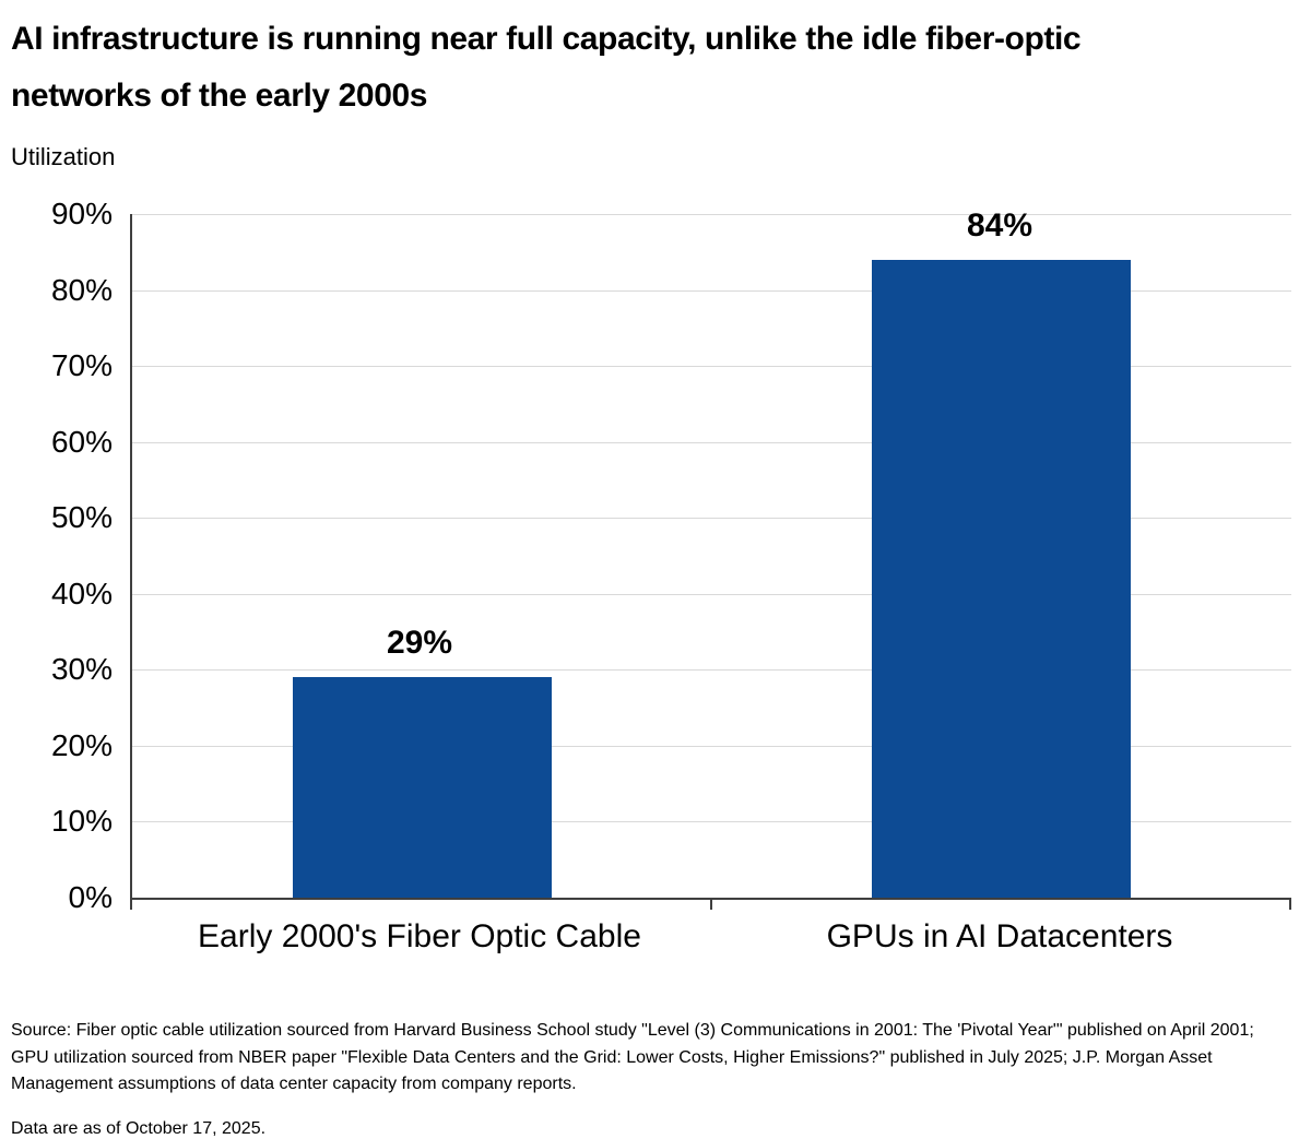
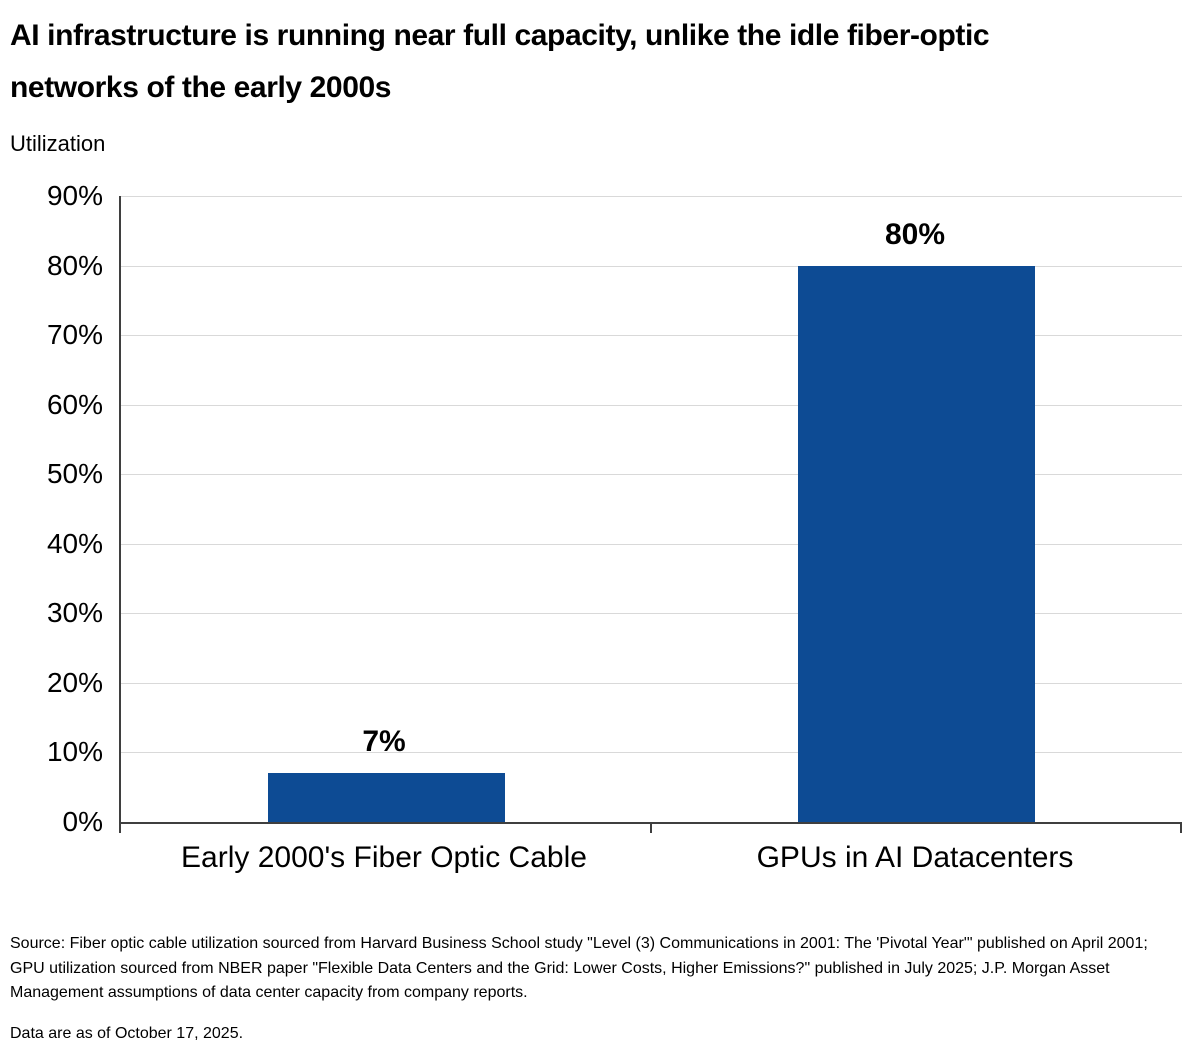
Early 2000's Fiber Optic Cable: 29% -> 7%
GPUs in AI Datacenters: 84% -> 80%
